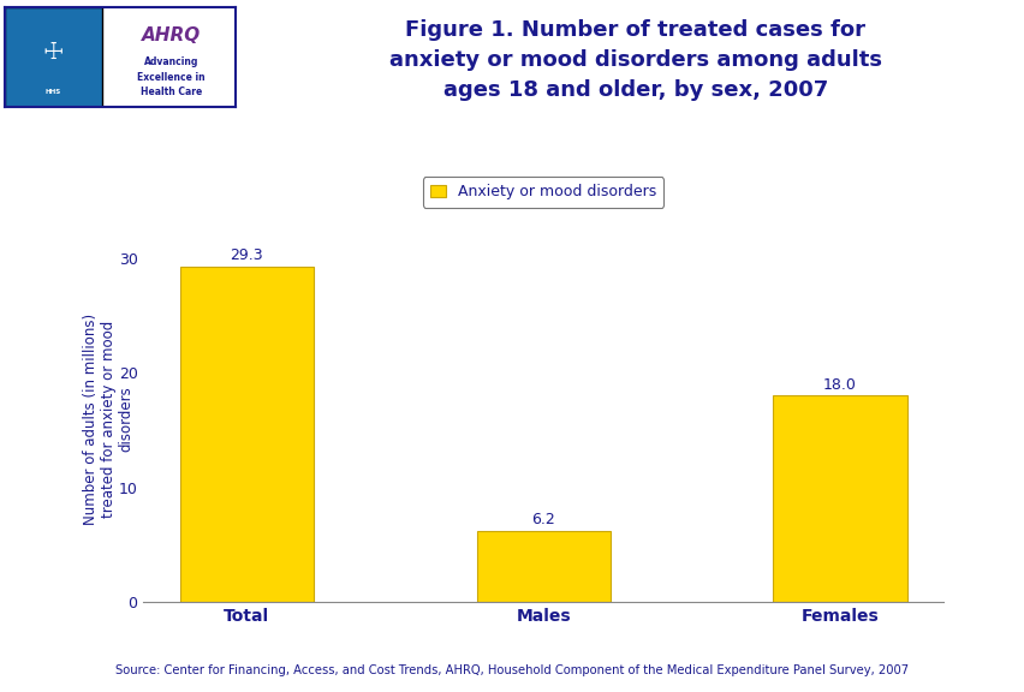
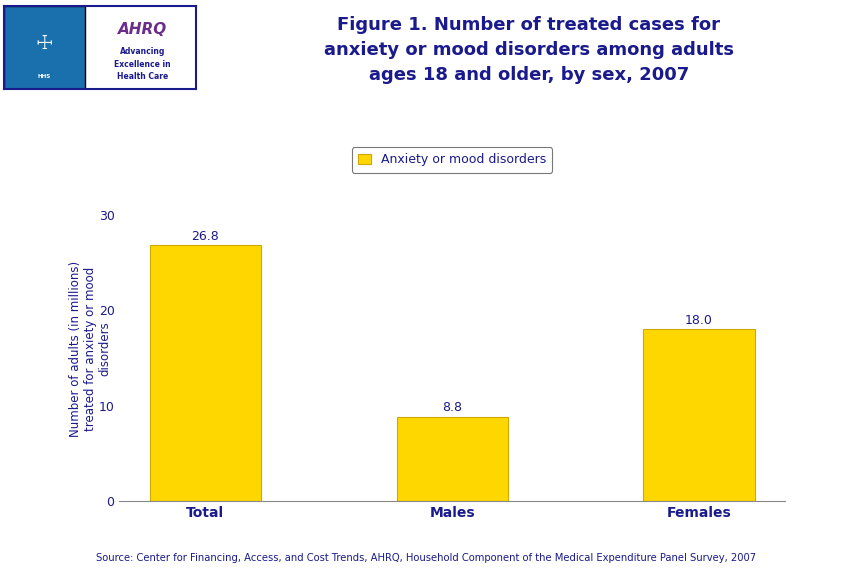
Total: 29.3 -> 26.8
Males: 6.2 -> 8.8
